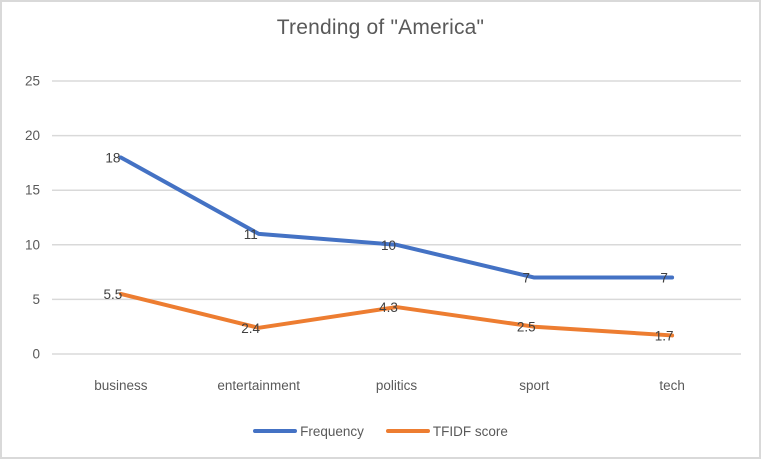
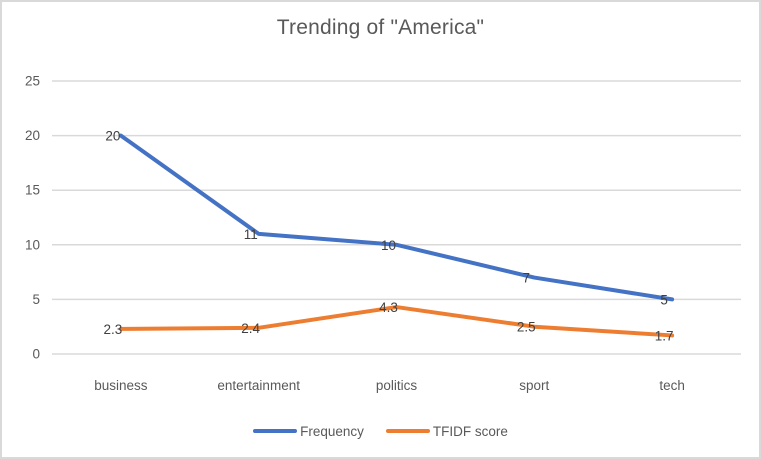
Frequency/business: 18 -> 20
TFIDF score/business: 5.5 -> 2.3
Frequency/tech: 7 -> 5
